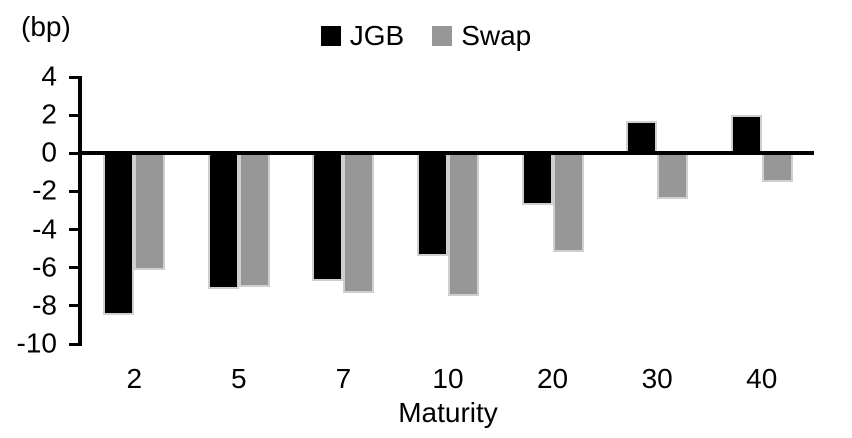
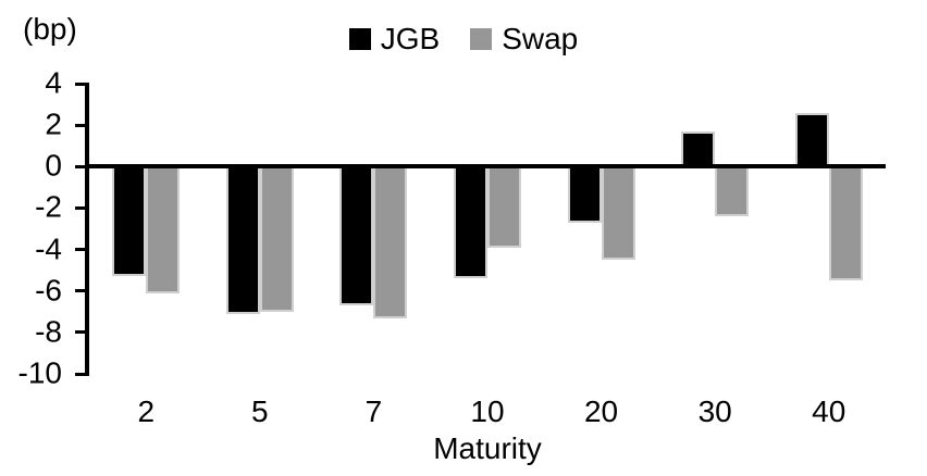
JGB/2: -8.5 -> -5.3
Swap/10: -7.5 -> -3.9
Swap/20: -5.2 -> -4.5
JGB/40: 2.0 -> 2.6
Swap/40: -1.5 -> -5.5
